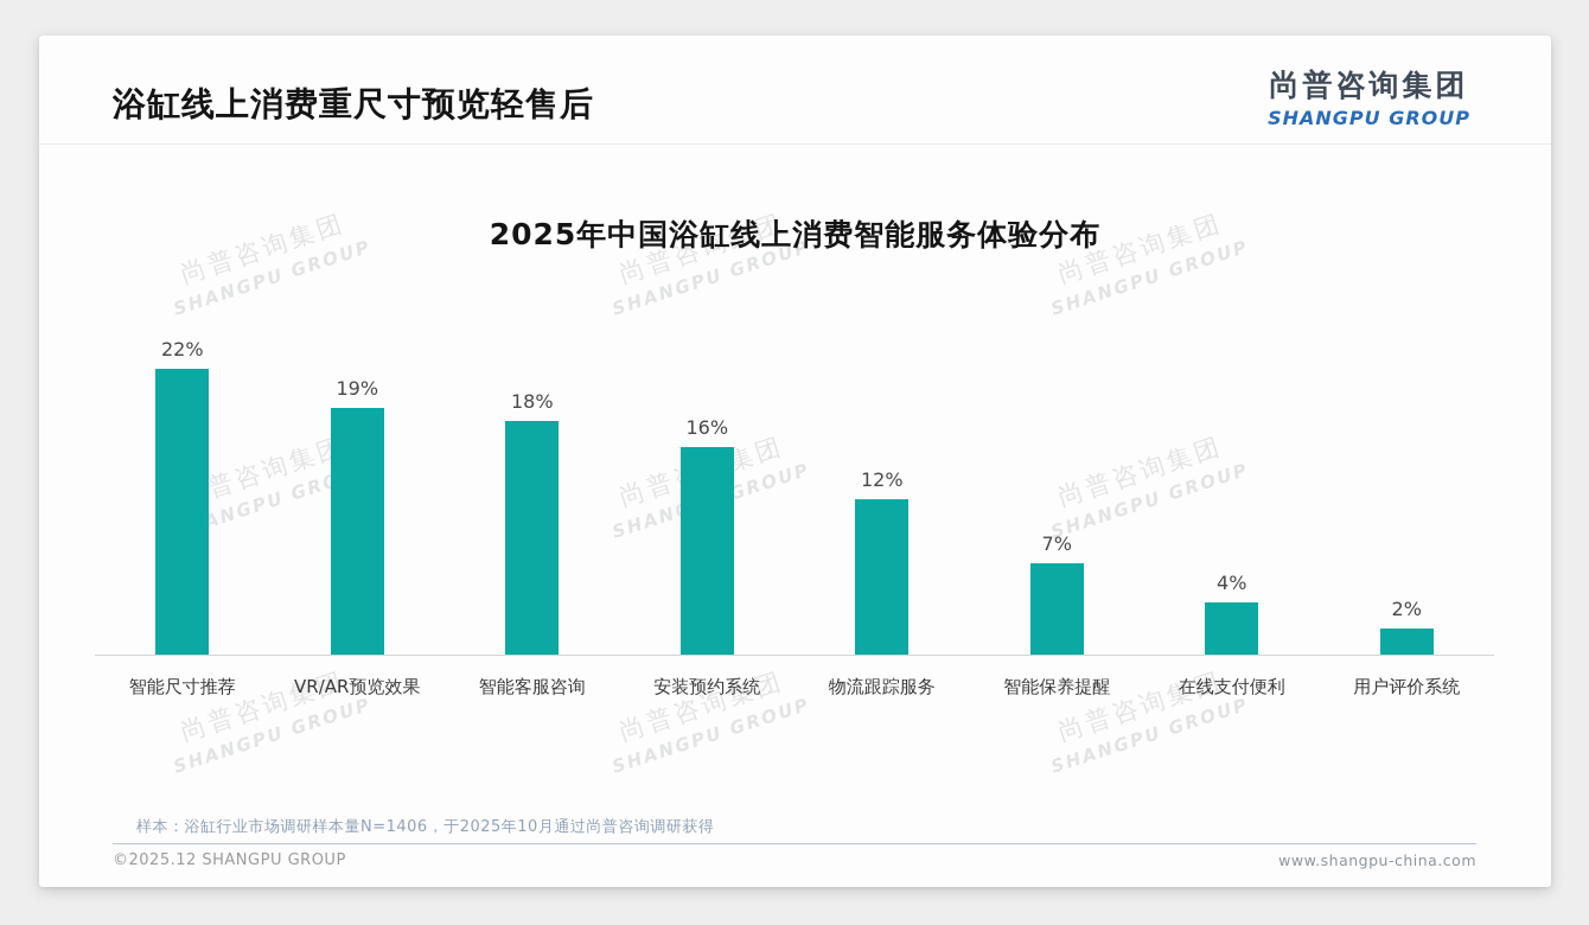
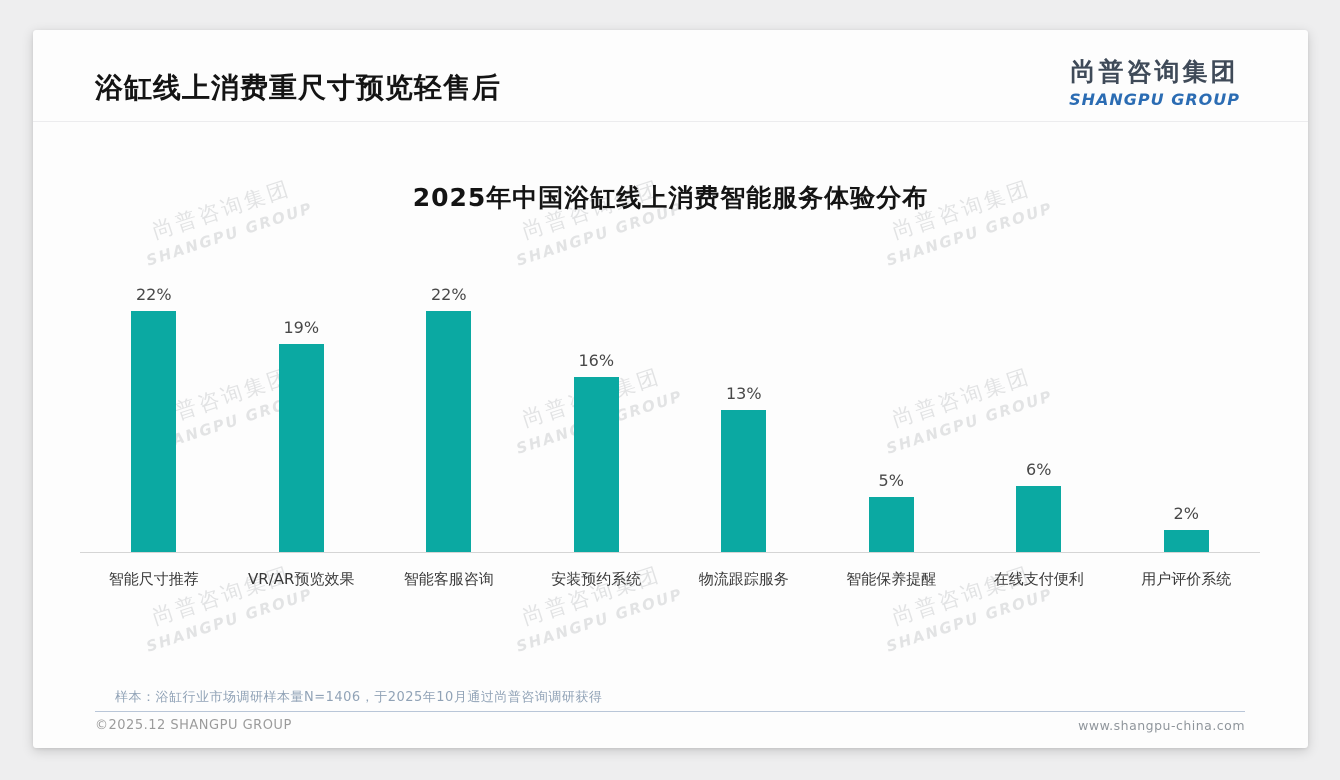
智能客服咨询: 18% -> 22%
物流跟踪服务: 12% -> 13%
智能保养提醒: 7% -> 5%
在线支付便利: 4% -> 6%
